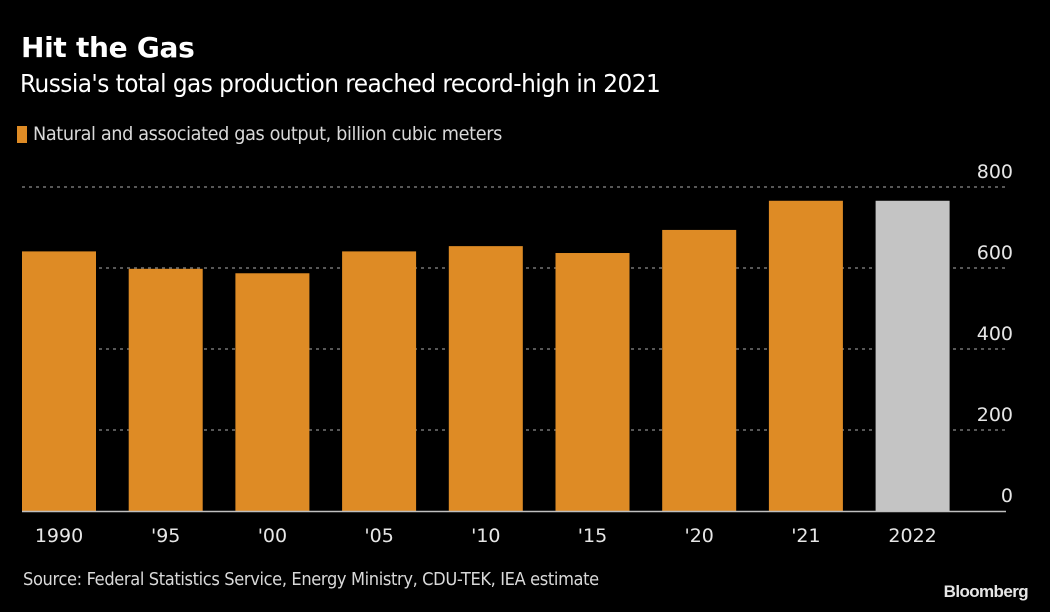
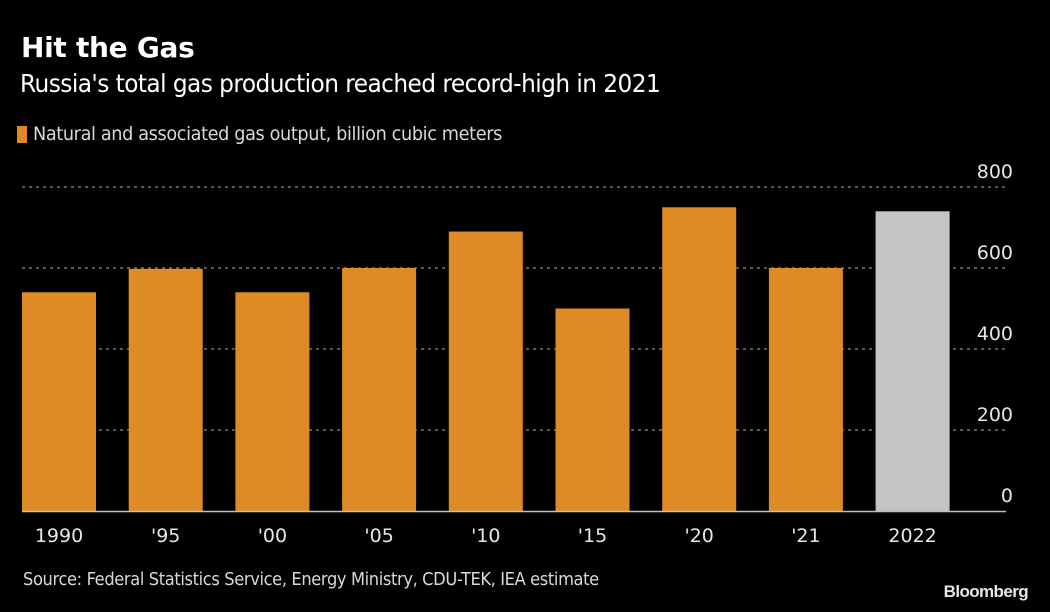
1990: 640 -> 540
'00: 590 -> 540
'05: 640 -> 600
'10: 650 -> 690
'15: 640 -> 500
'20: 690 -> 750
'21: 770 -> 600
2022: 770 -> 740
